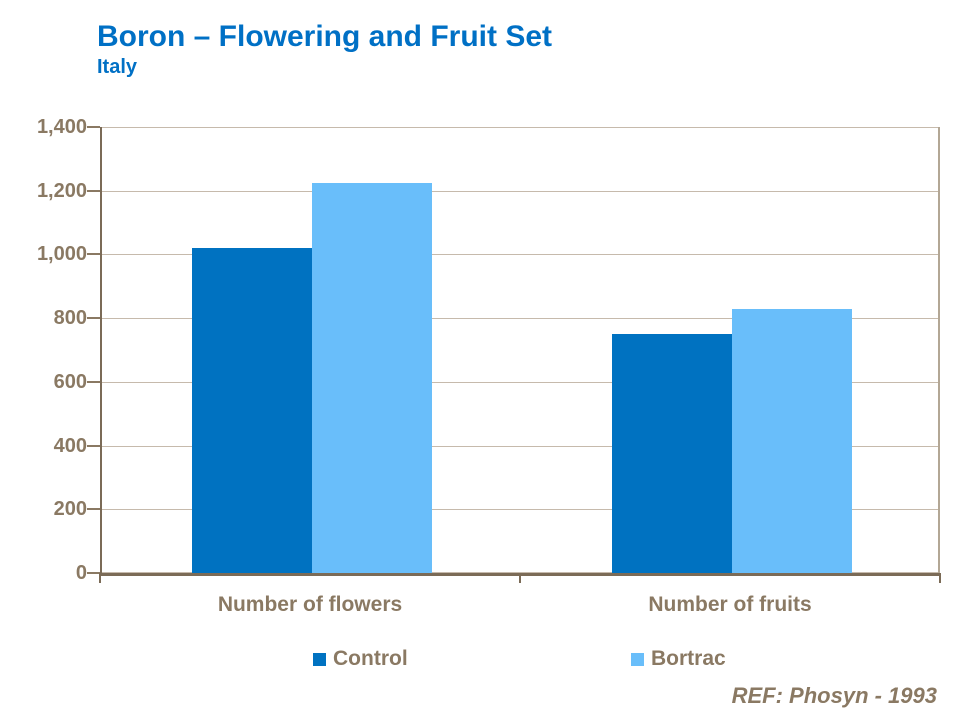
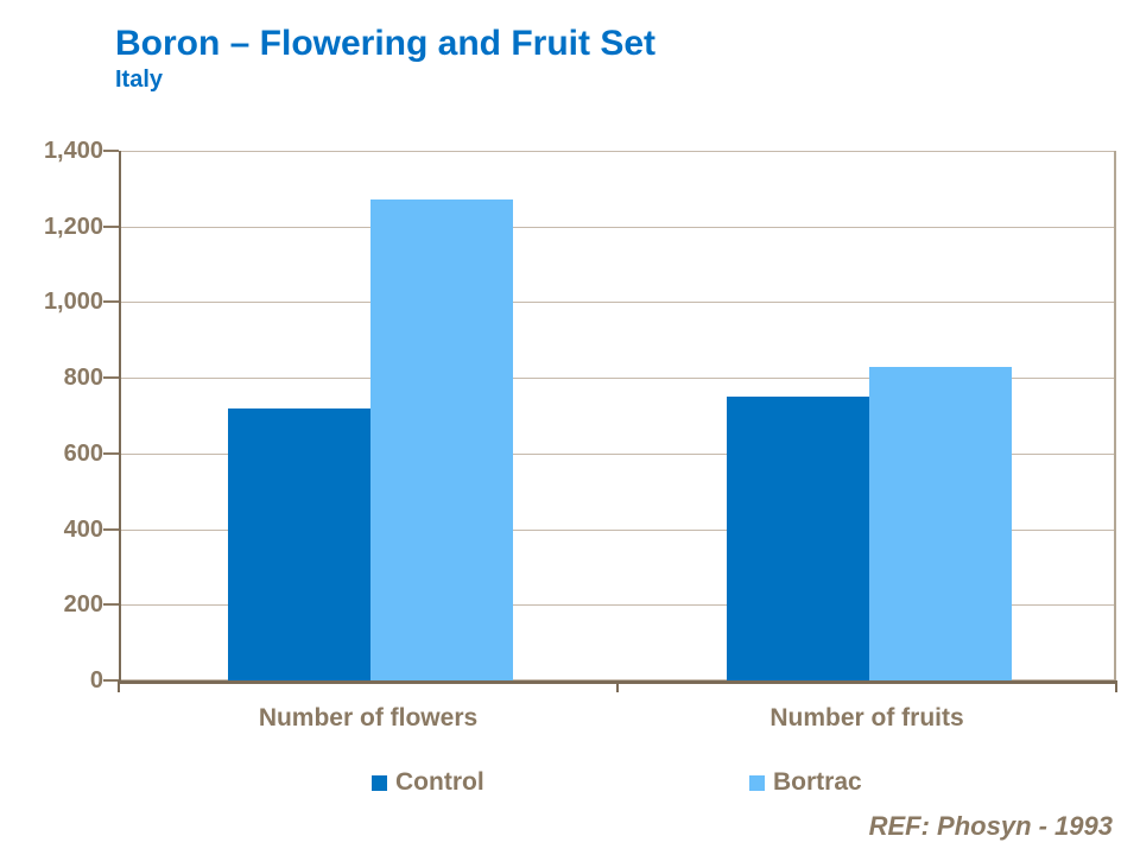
Control/Number of flowers: 1020 -> 720
Bortrac/Number of flowers: 1220 -> 1270
